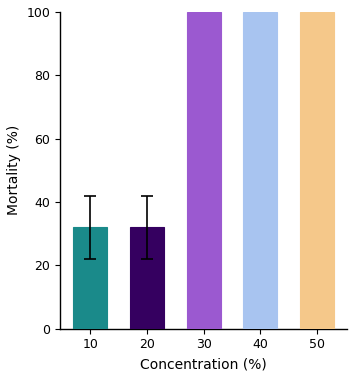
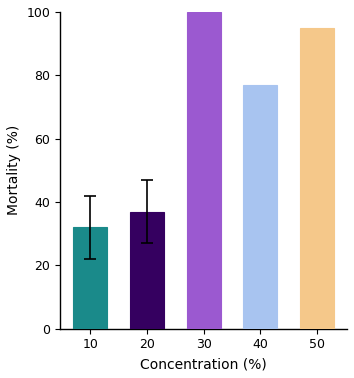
20: 32 -> 37
40: 100 -> 77
50: 100 -> 95
